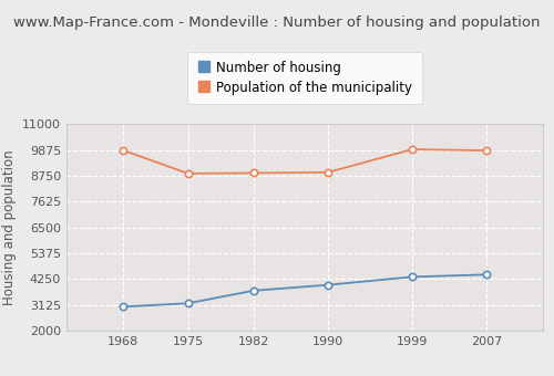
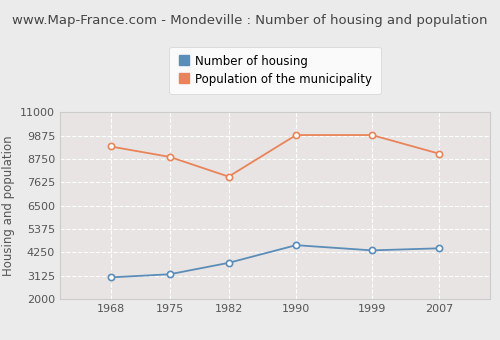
Population of the municipality/1968: 9870 -> 9350
Population of the municipality/1982: 8870 -> 7900
Number of housing/1990: 4000 -> 4600
Population of the municipality/1990: 8900 -> 9900
Population of the municipality/2007: 9850 -> 9000
